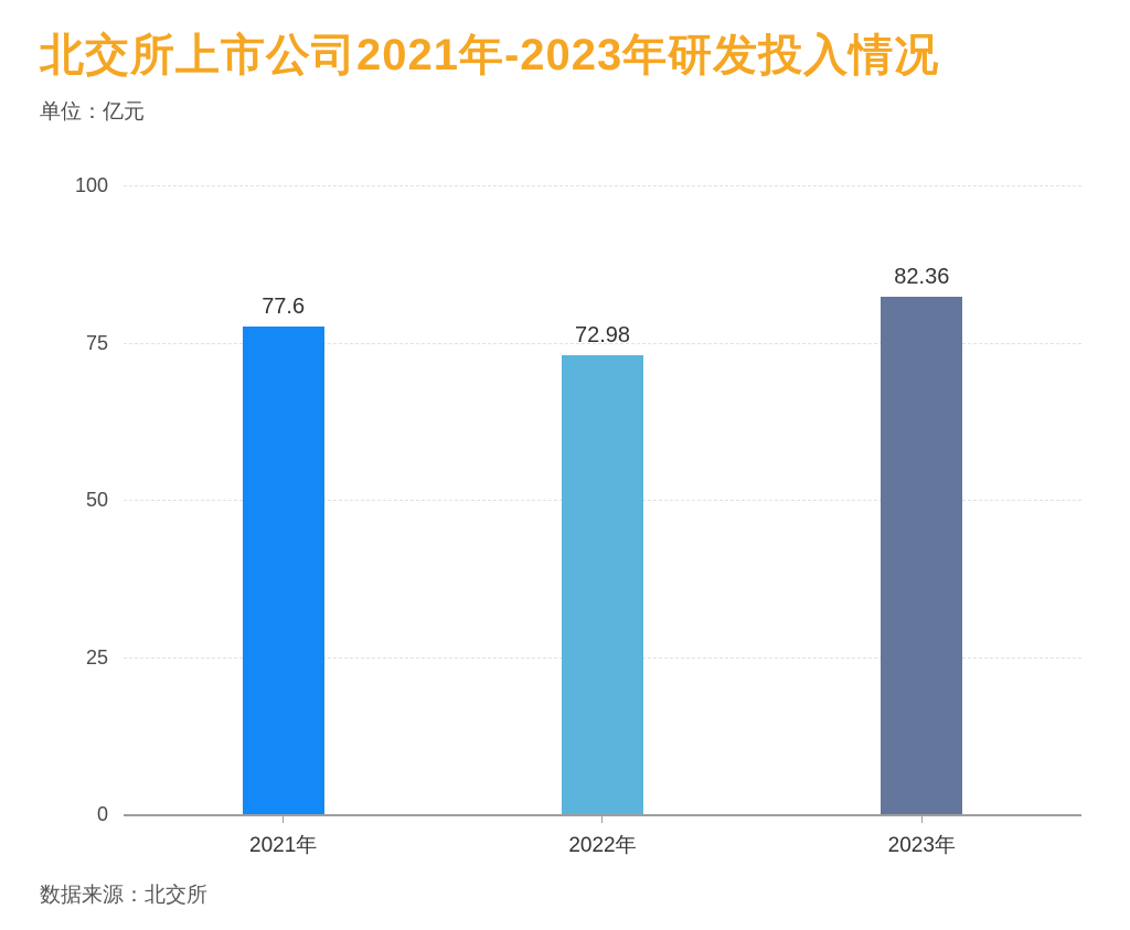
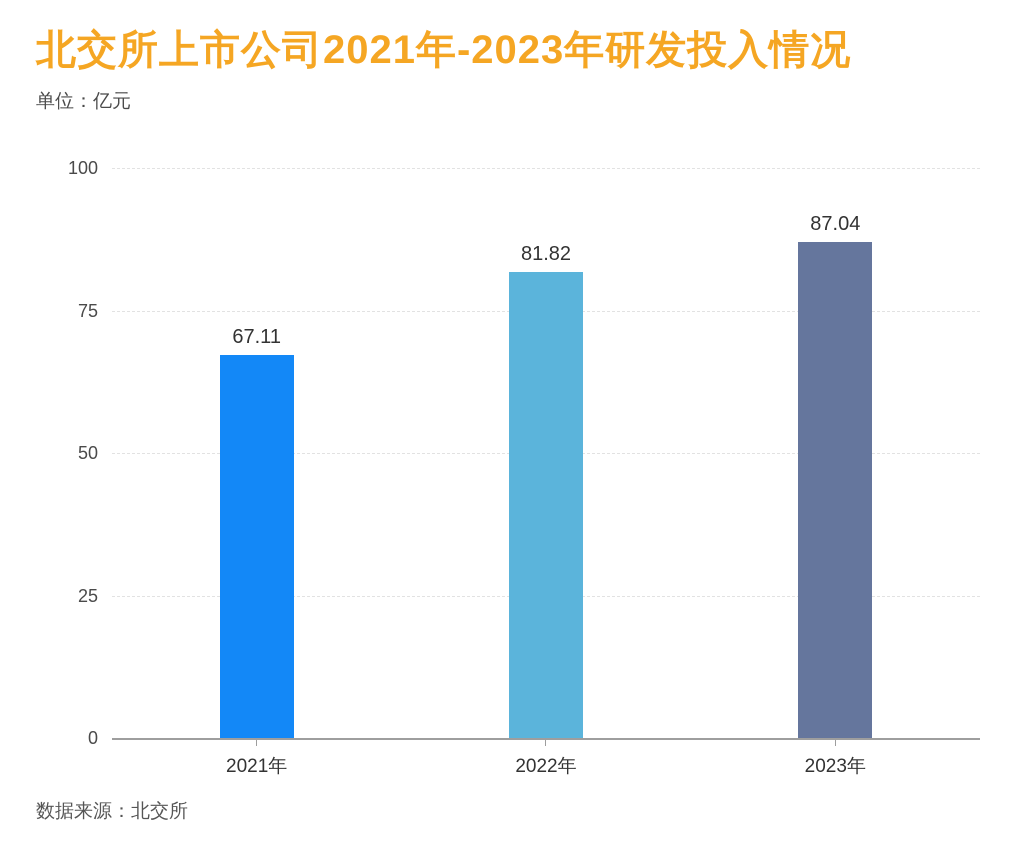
2021年: 77.6 -> 67.11
2022年: 72.98 -> 81.82
2023年: 82.36 -> 87.04
